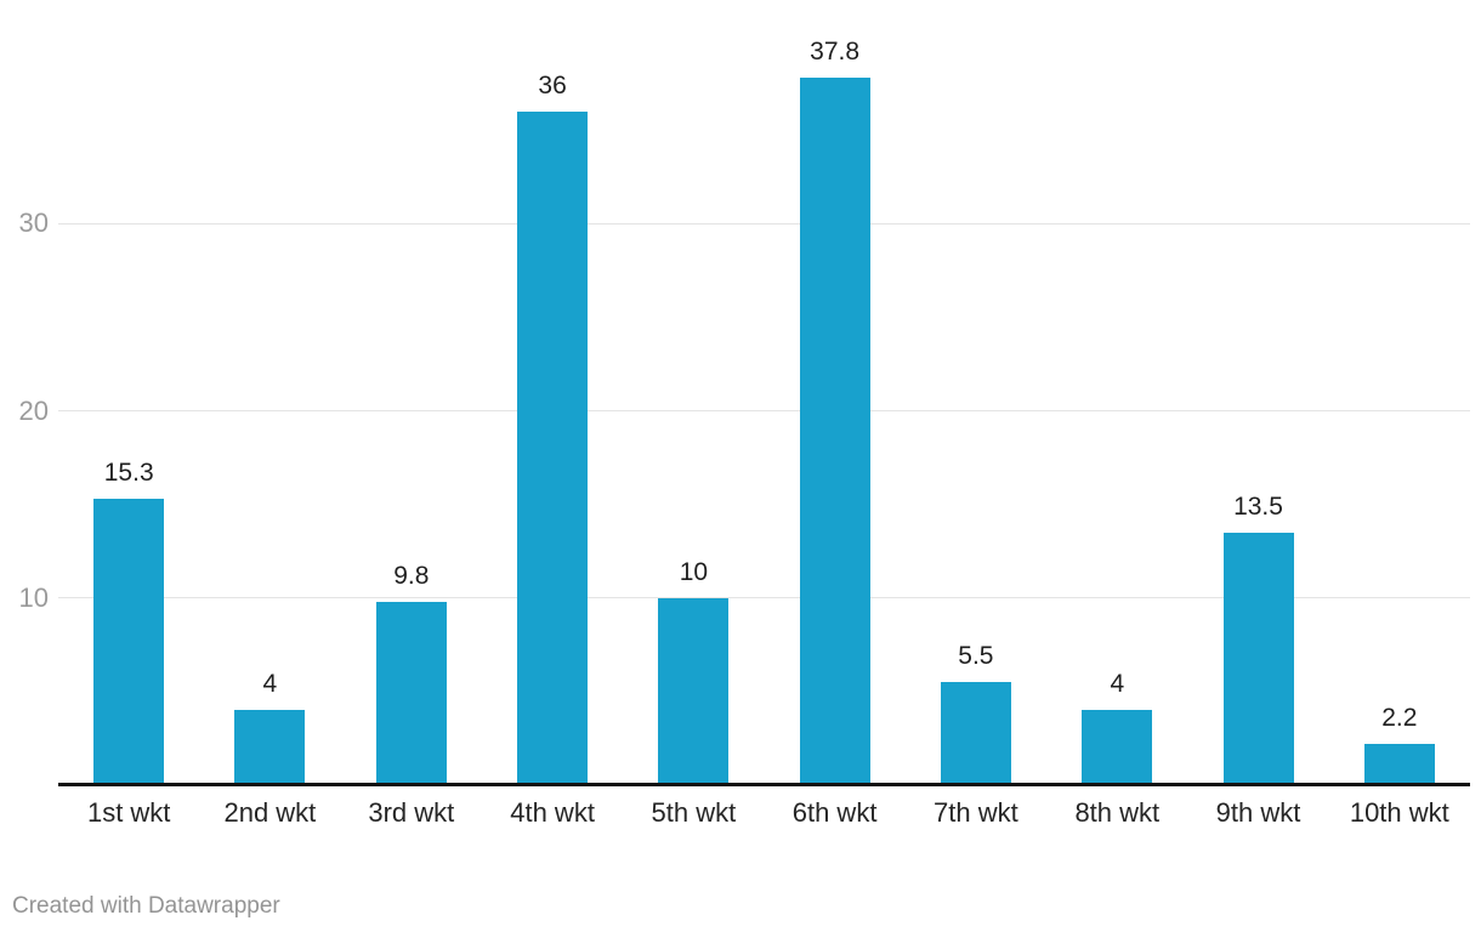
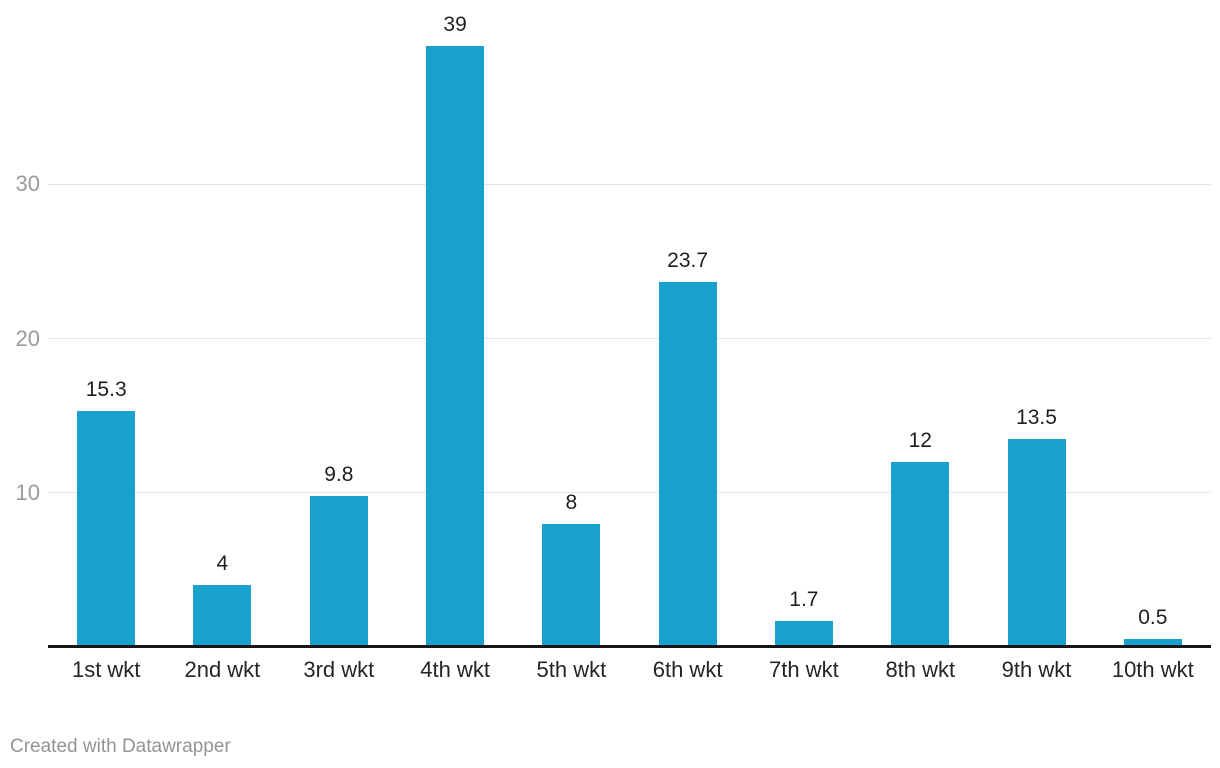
4th wkt: 36 -> 39
5th wkt: 10 -> 8
6th wkt: 37.8 -> 23.7
7th wkt: 5.5 -> 1.7
8th wkt: 4 -> 12
10th wkt: 2.2 -> 0.5
